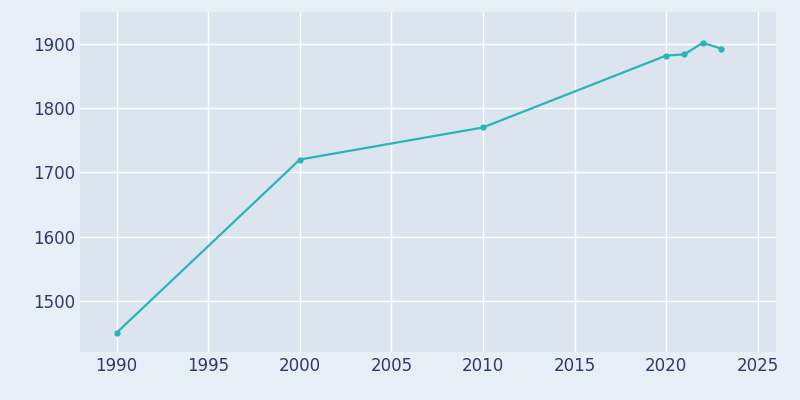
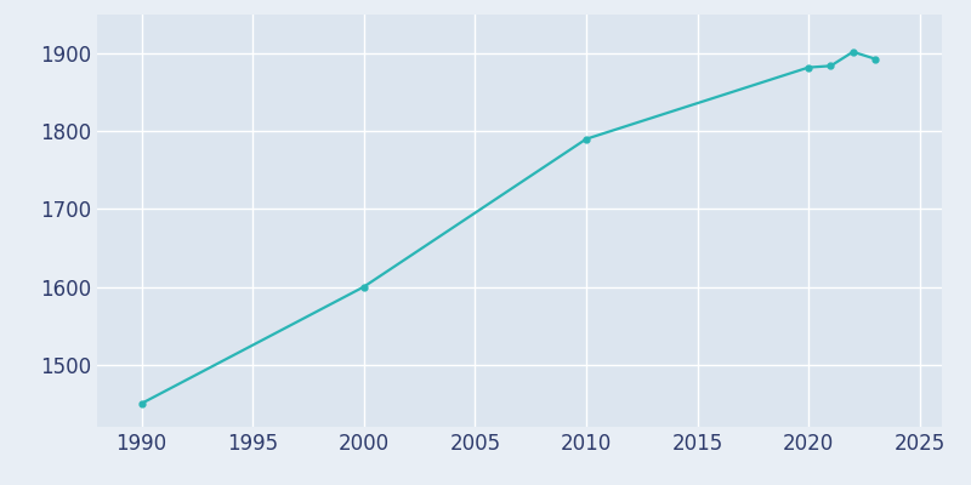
2000: 1720 -> 1600
2010: 1770 -> 1790
